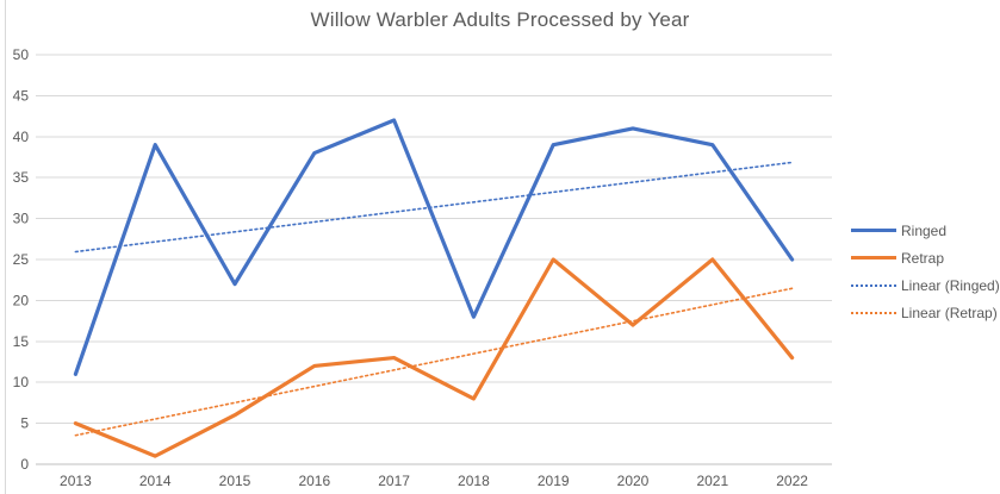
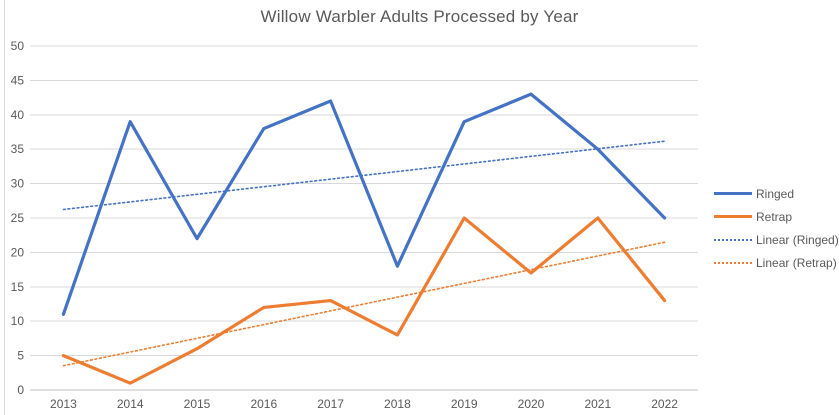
Ringed/2020: 41 -> 43
Ringed/2021: 39 -> 35
